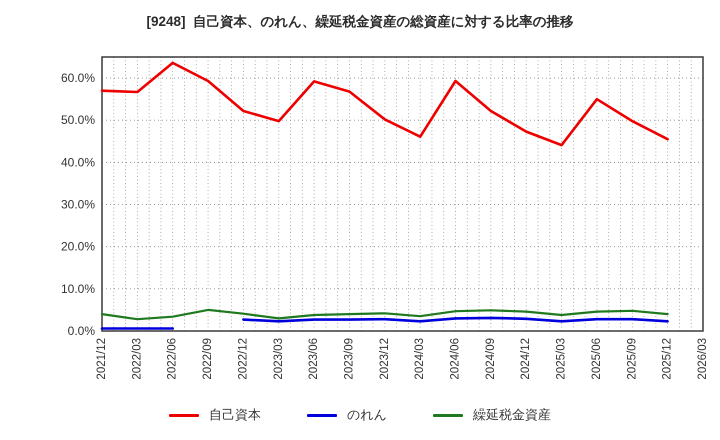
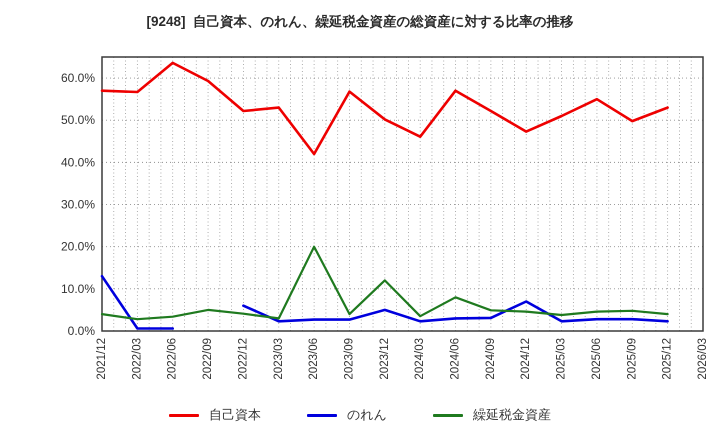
のれん/2021/12: 1% -> 13%
のれん/2022/12: 3% -> 6%
自己資本/2023/03: 50% -> 53%
自己資本/2023/06: 59% -> 42%
繰延税金資産/2023/06: 4% -> 20%
のれん/2023/12: 3% -> 5%
繰延税金資産/2023/12: 4% -> 12%
自己資本/2024/06: 59% -> 57%
繰延税金資産/2024/06: 5% -> 8%
のれん/2024/12: 3% -> 7%
自己資本/2025/03: 44% -> 51%
自己資本/2025/12: 46% -> 53%
